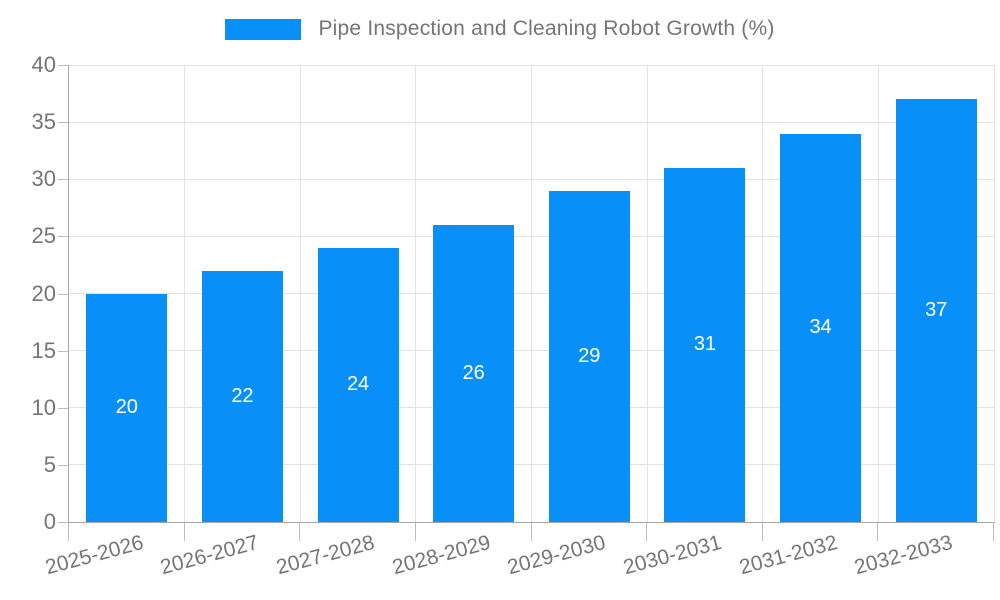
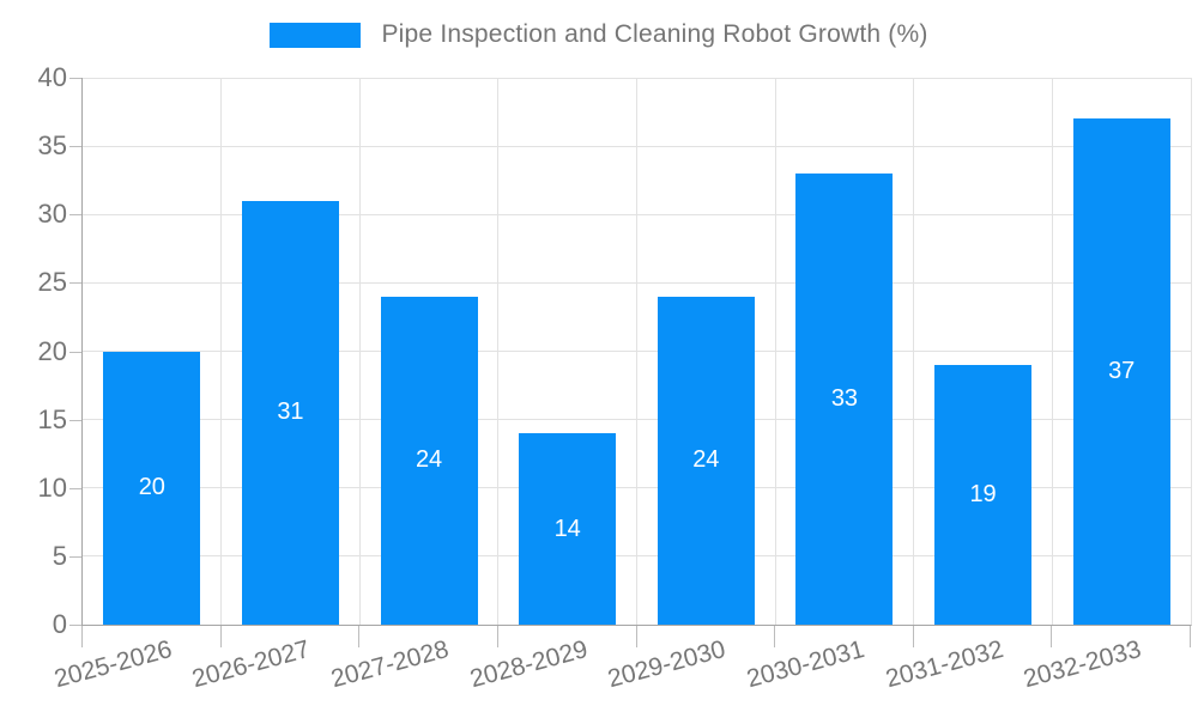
2026-2027: 22 -> 31
2028-2029: 26 -> 14
2029-2030: 29 -> 24
2030-2031: 31 -> 33
2031-2032: 34 -> 19
